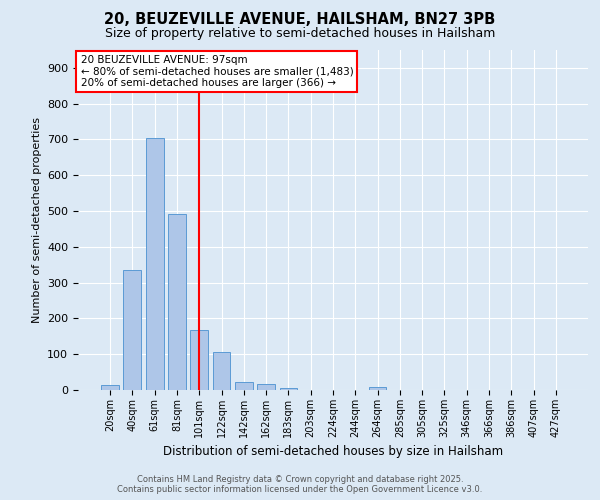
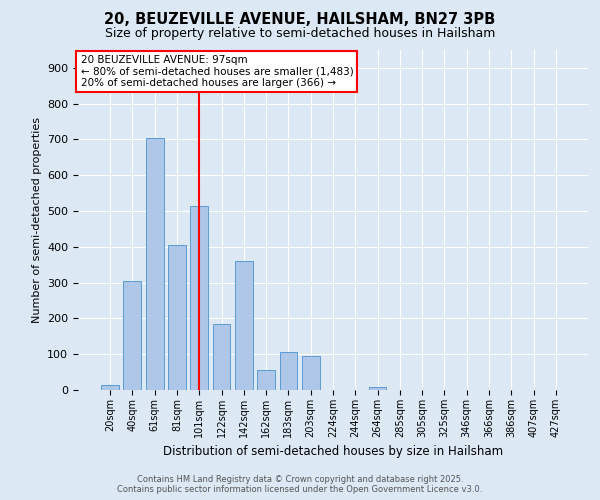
40sqm: 335 -> 305
81sqm: 493 -> 405
101sqm: 167 -> 515
122sqm: 105 -> 185
142sqm: 22 -> 360
162sqm: 16 -> 55
183sqm: 5 -> 105
203sqm: 1 -> 95
